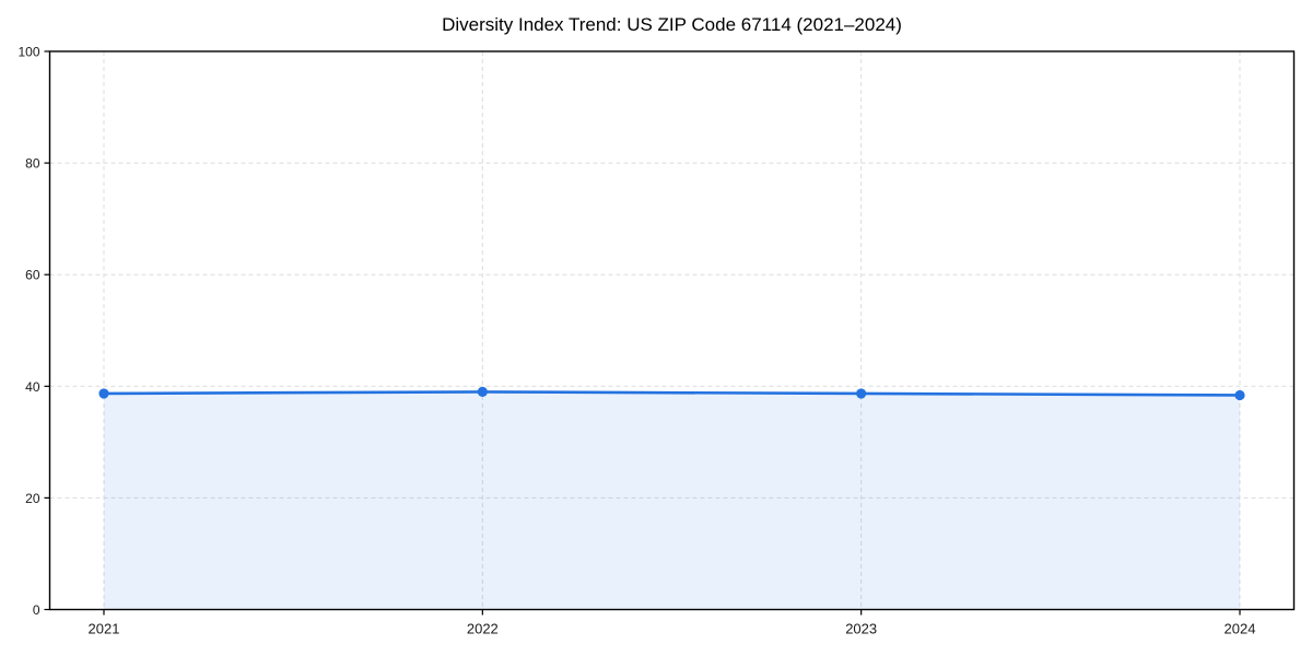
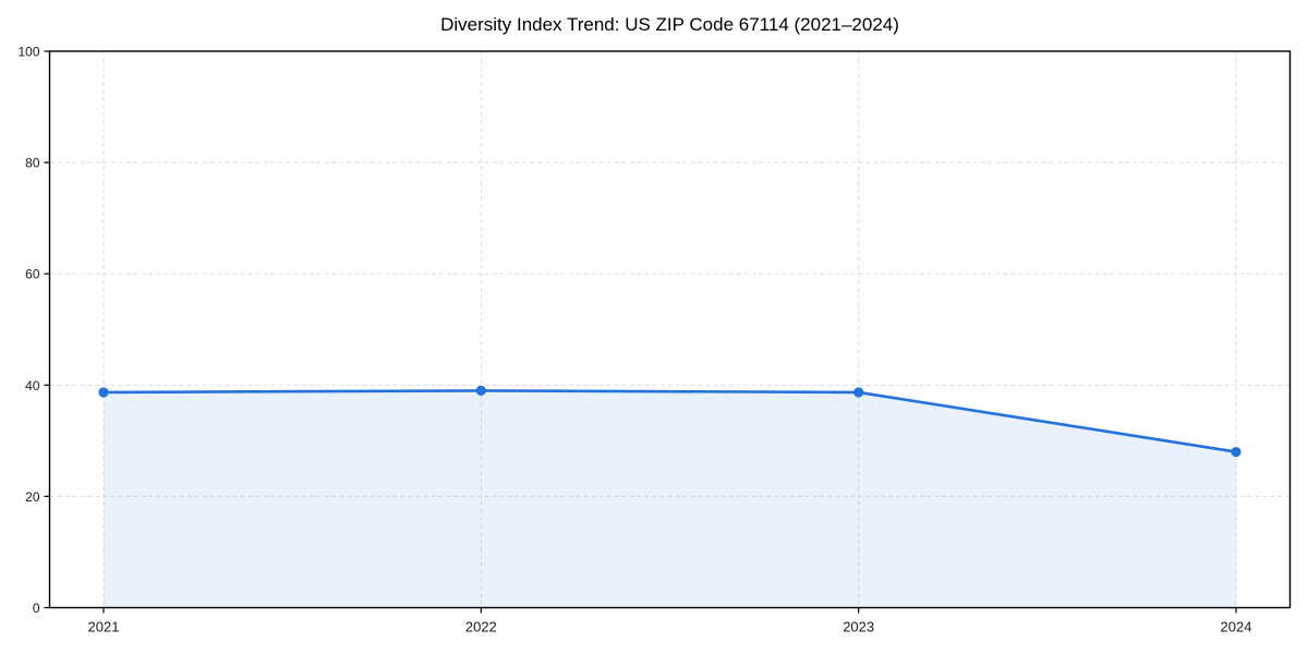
2024: 38 -> 28
